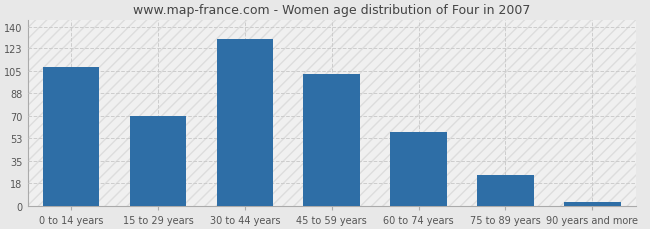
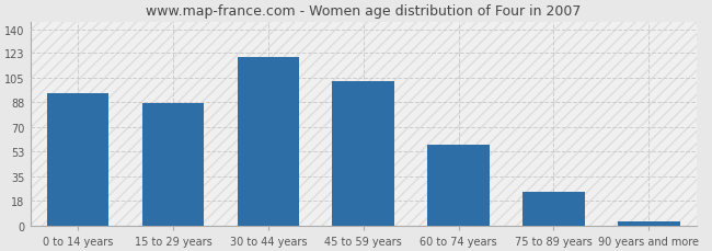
0 to 14 years: 108 -> 94
15 to 29 years: 70 -> 87
30 to 44 years: 130 -> 120
